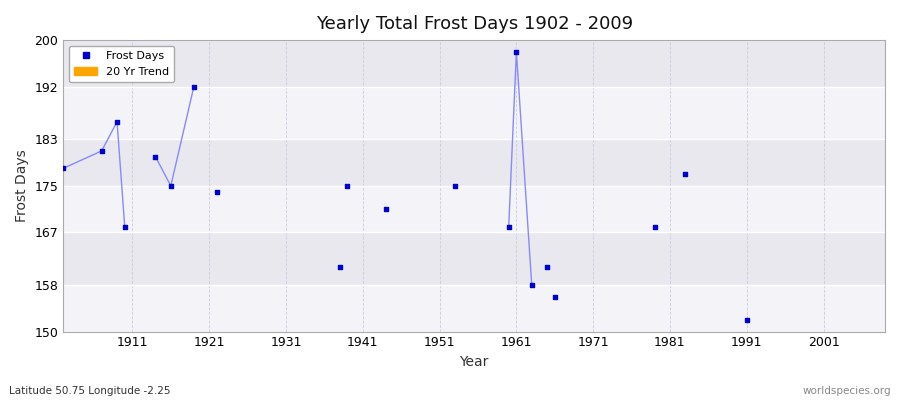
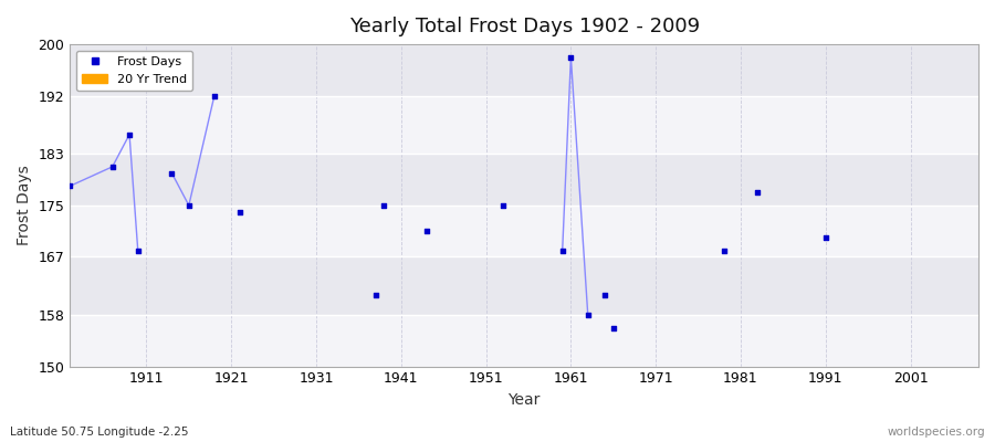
Frost Days/1991: 152 -> 170
